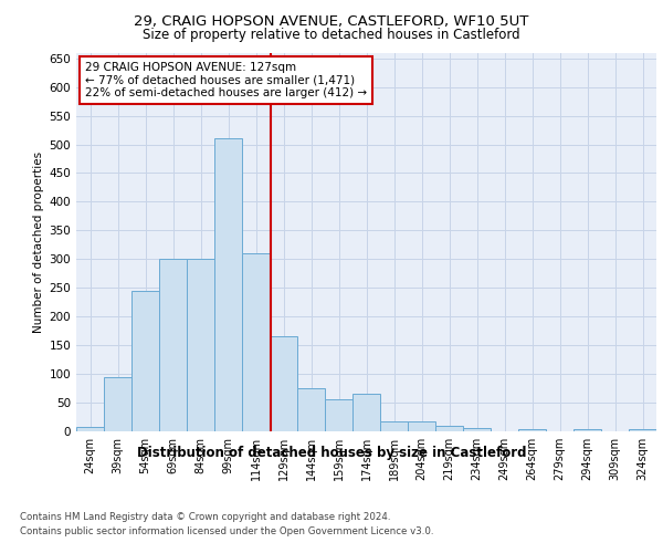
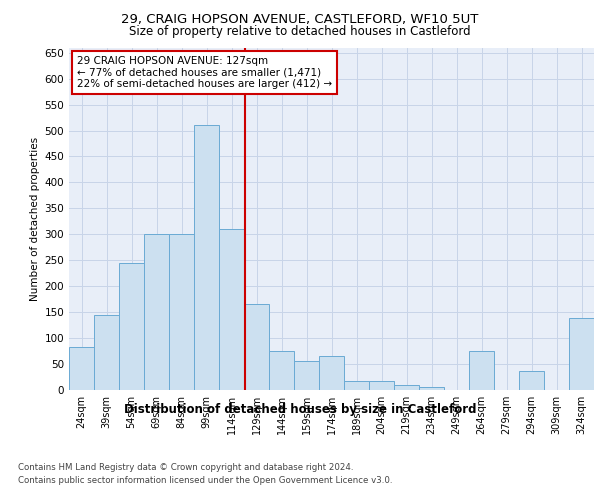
24sqm: 8 -> 82
39sqm: 95 -> 144
264sqm: 4 -> 76
294sqm: 4 -> 36
324sqm: 3 -> 138
